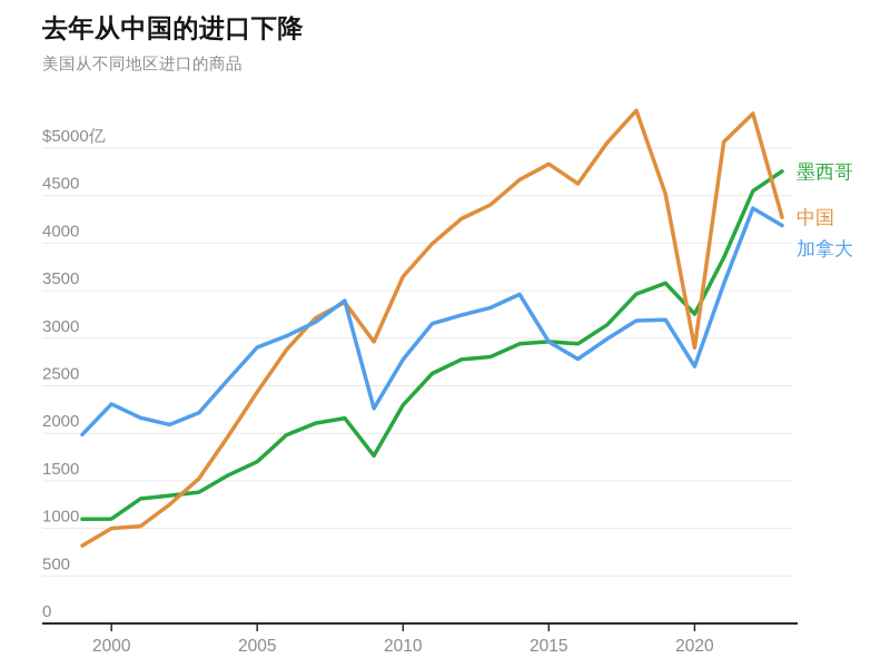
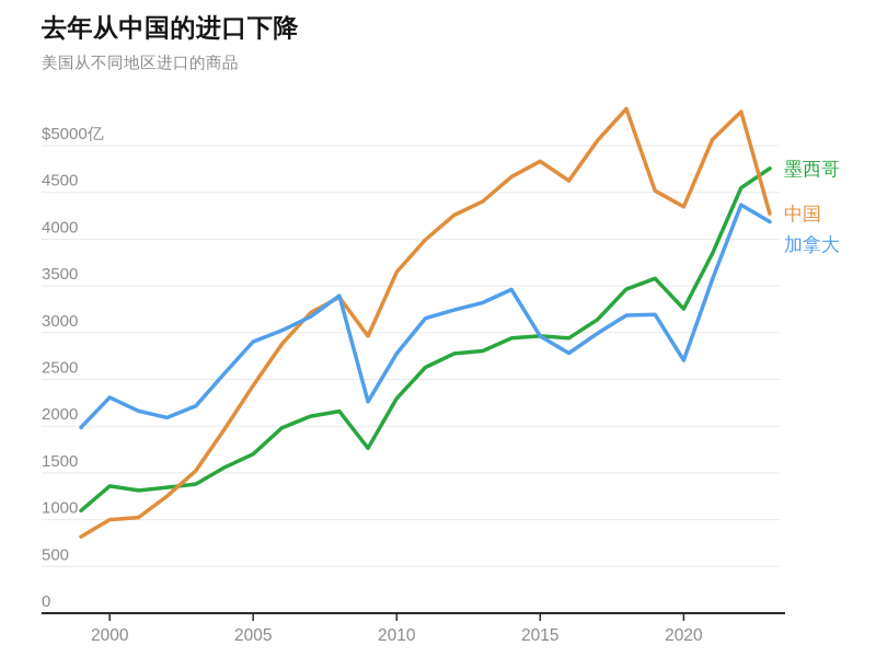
墨西哥/2000: 1100 -> 1400
中国/2020: 2900 -> 4300
